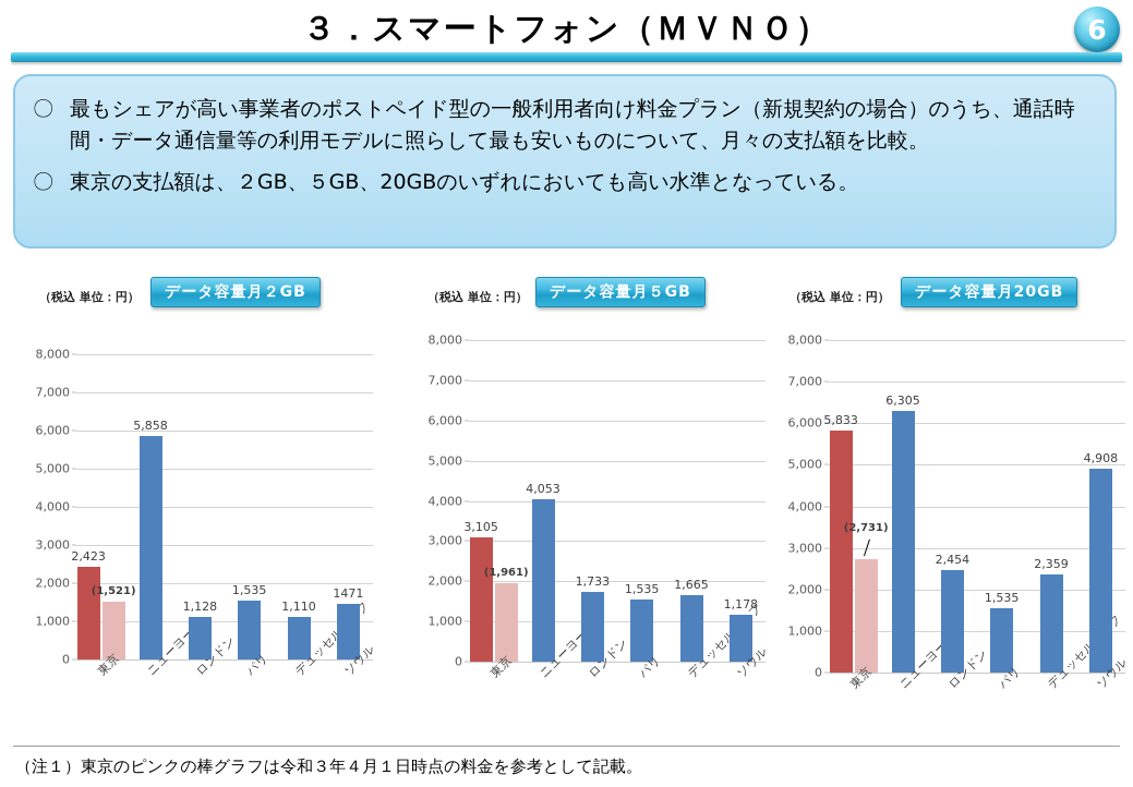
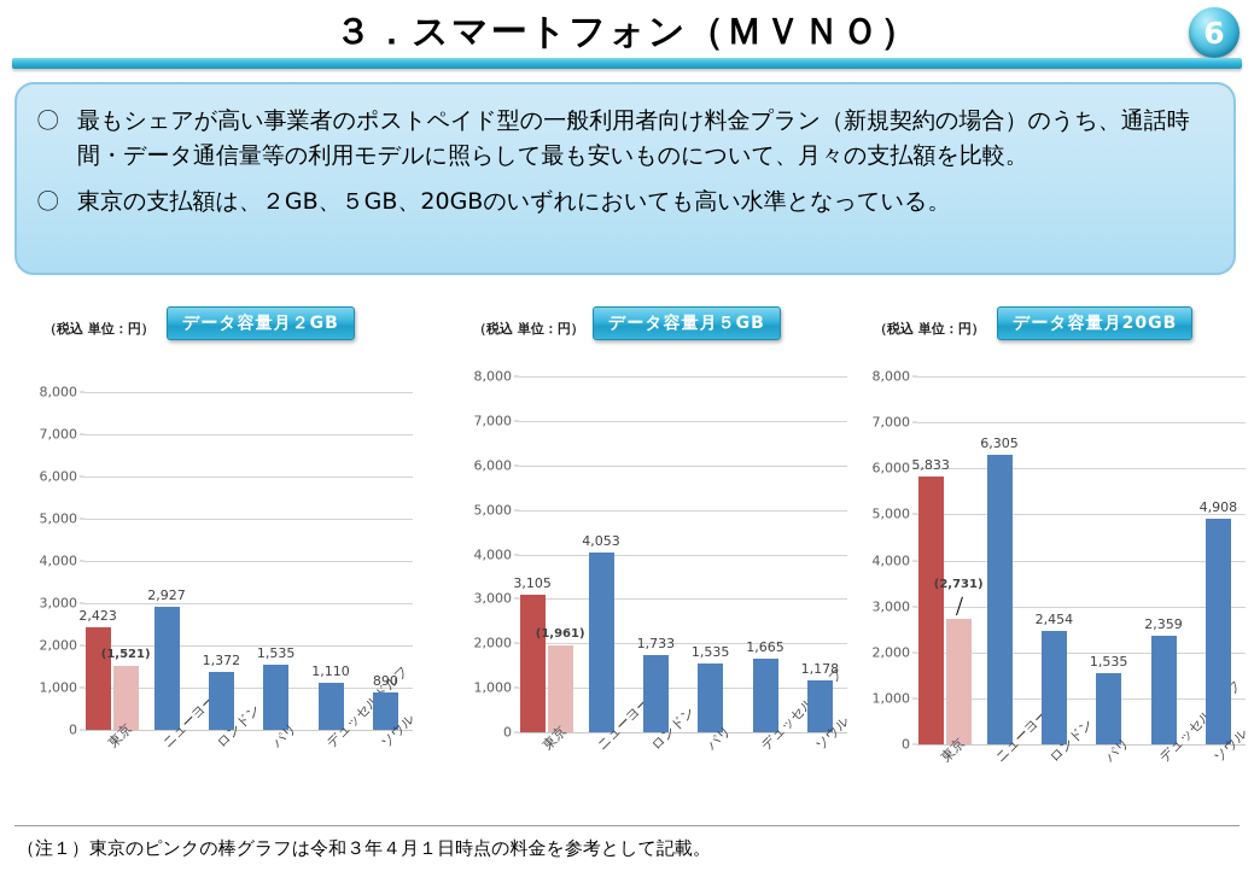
データ容量月２GB/ニューヨーク: 5,858 -> 2,927
データ容量月２GB/ロンドン: 1,128 -> 1,372
データ容量月２GB/ソウル: 1471 -> 890
